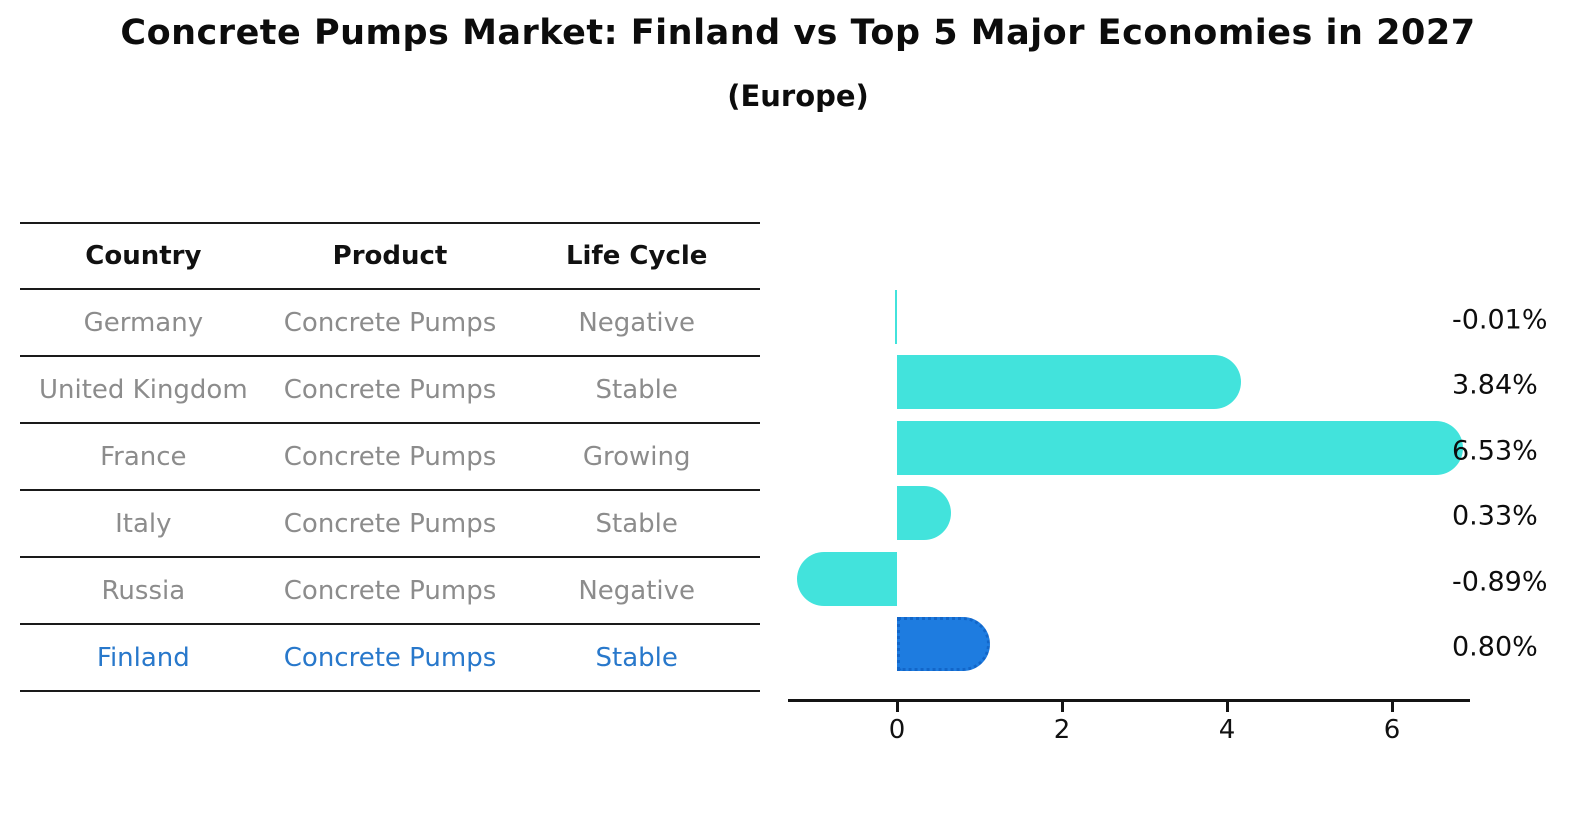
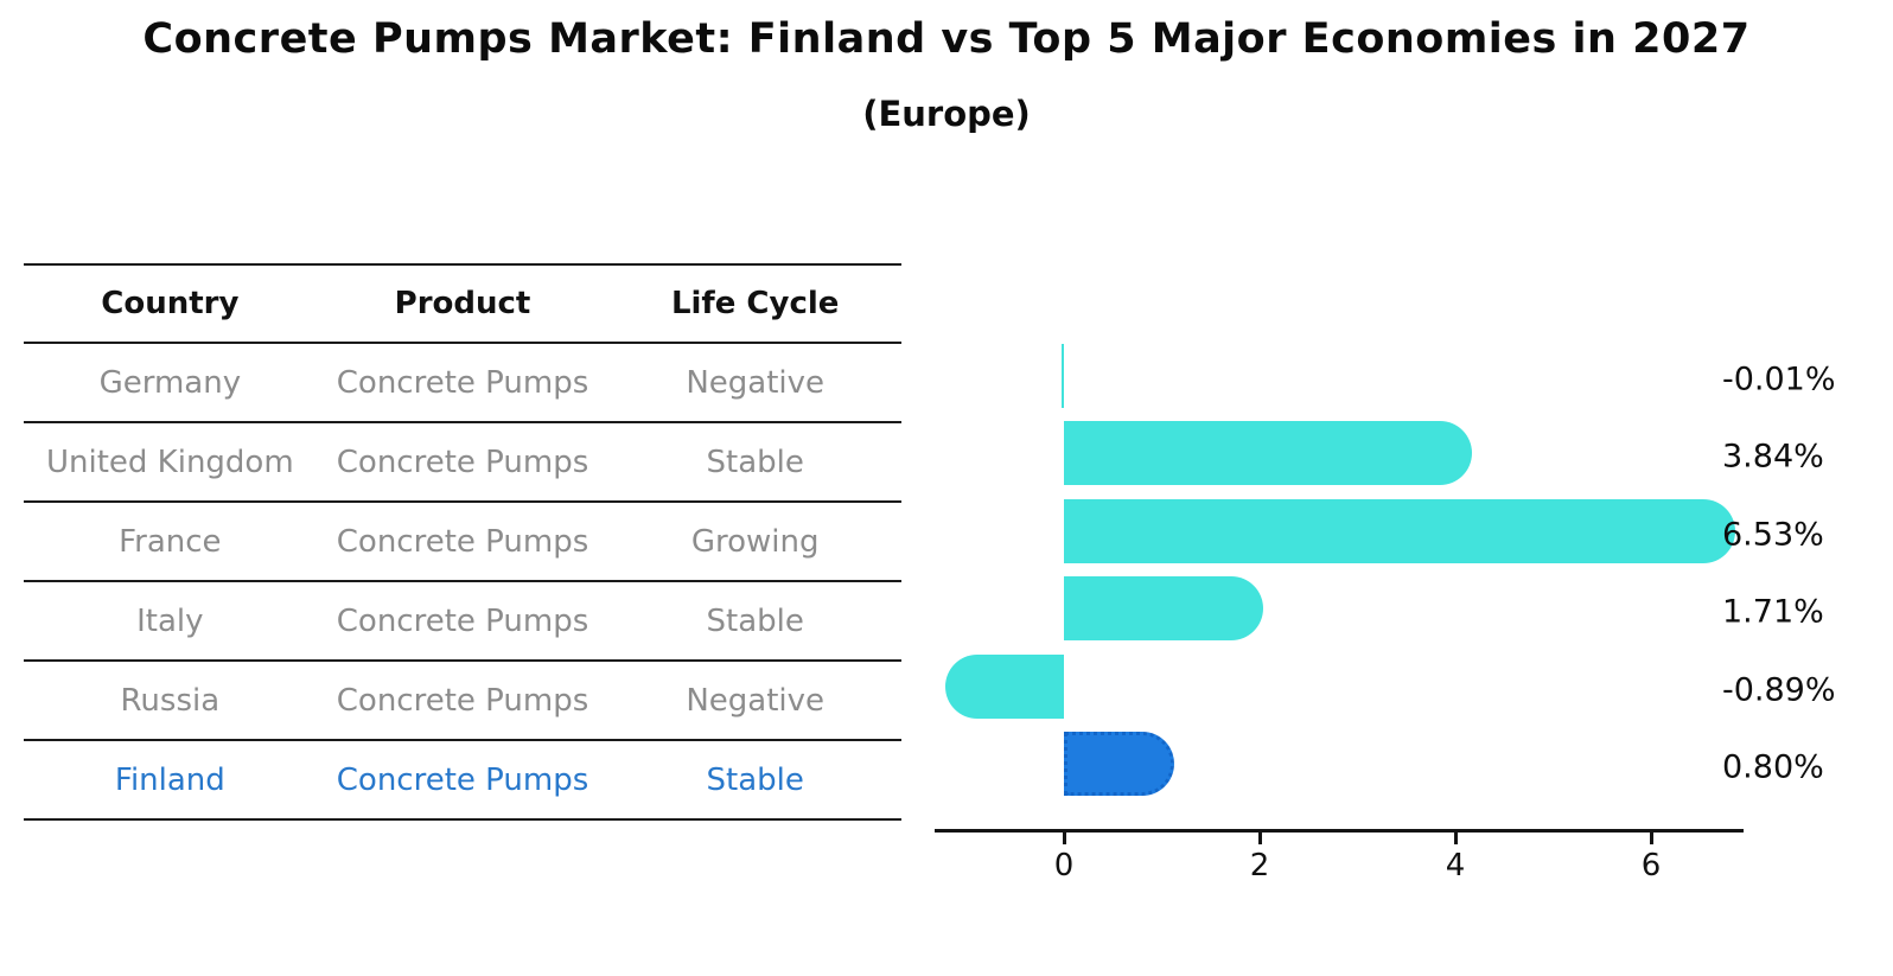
Italy: 0.33% -> 1.71%
